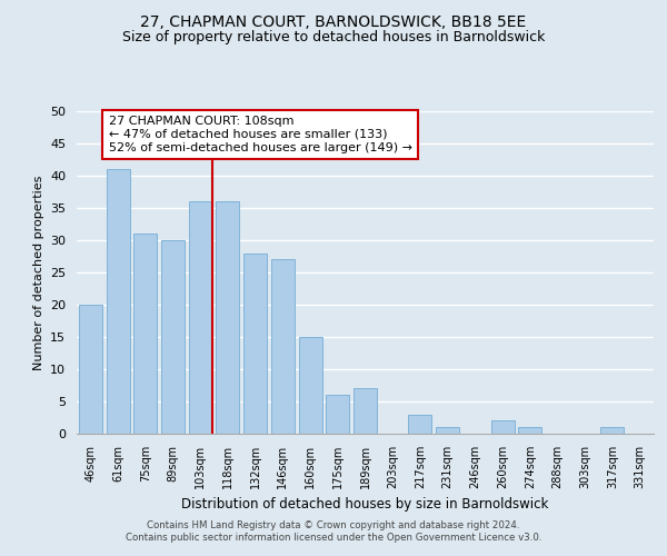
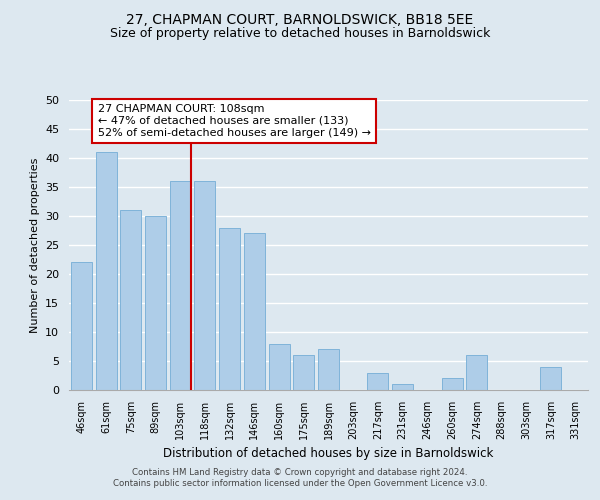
46sqm: 20 -> 22
160sqm: 15 -> 8
274sqm: 1 -> 6
317sqm: 1 -> 4
